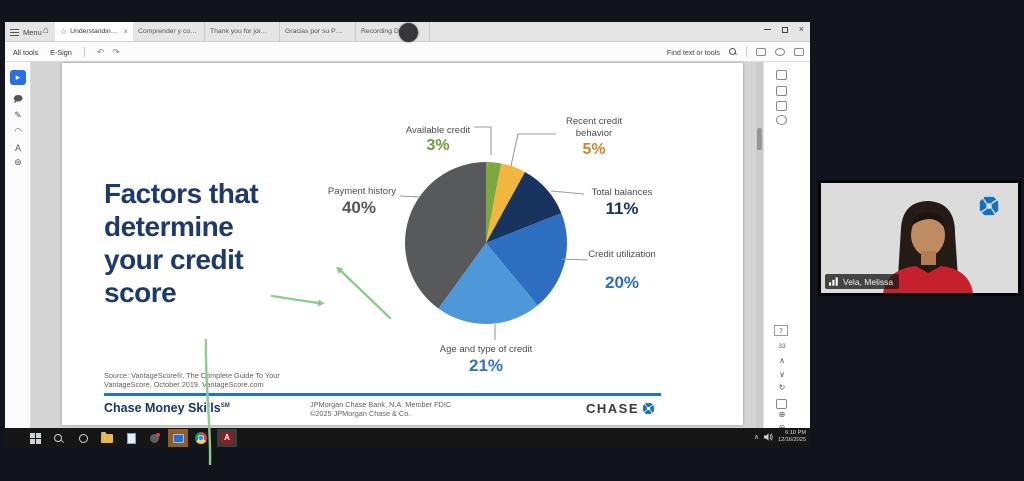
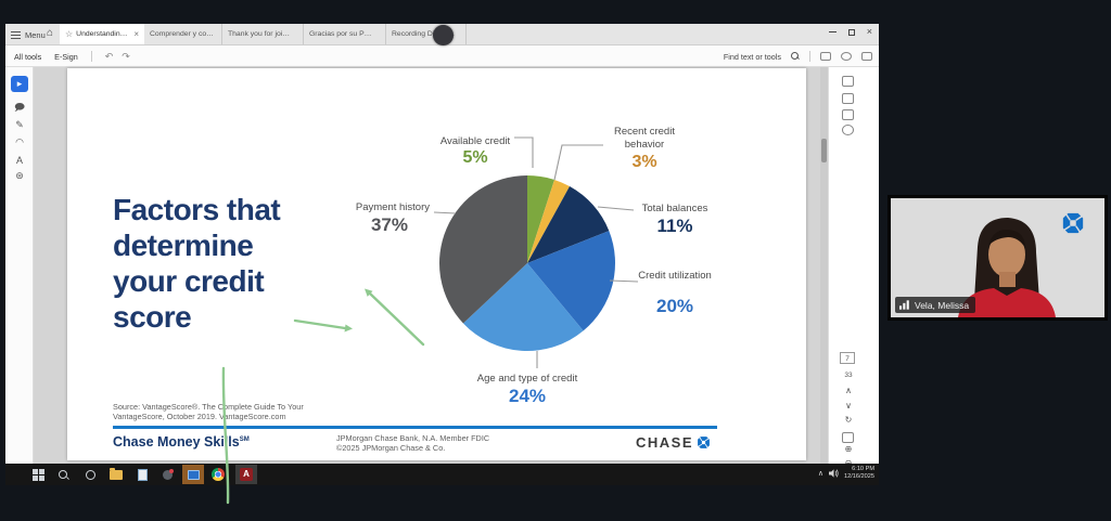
Available credit: 3% -> 5%
Recent credit behavior: 5% -> 3%
Age and type of credit: 21% -> 24%
Payment history: 40% -> 37%
